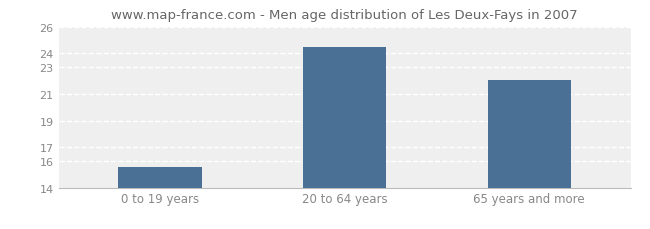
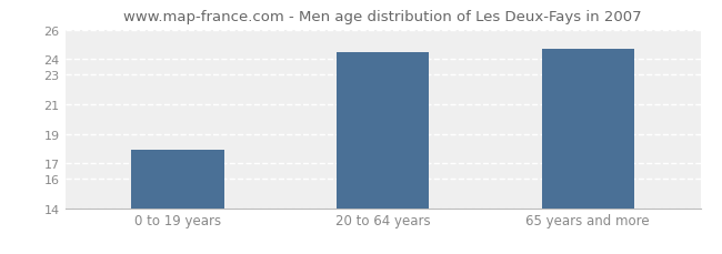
0 to 19 years: 15.5 -> 17.9
65 years and more: 22.0 -> 24.7
